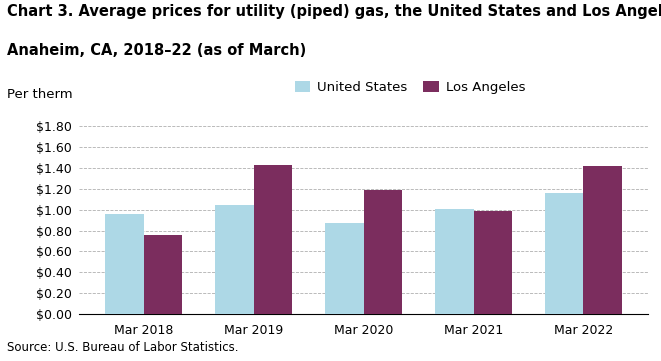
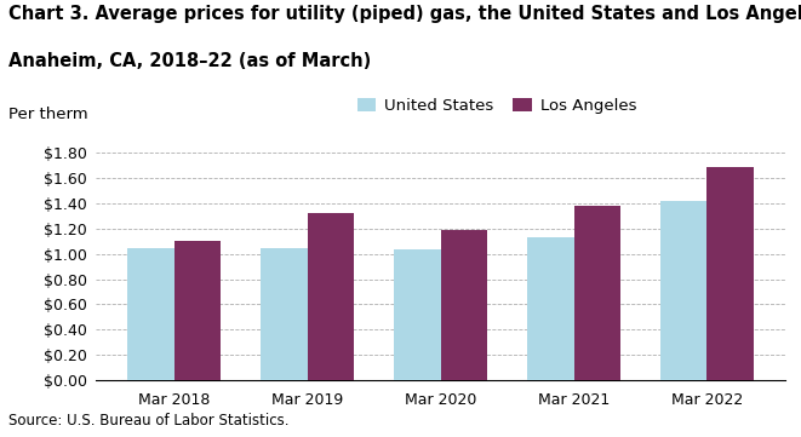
United States/Mar 2018: $0.96 -> $1.05
Los Angeles/Mar 2018: $0.76 -> $1.10
Los Angeles/Mar 2019: $1.43 -> $1.32
United States/Mar 2020: $0.87 -> $1.04
United States/Mar 2021: $1.01 -> $1.13
Los Angeles/Mar 2021: $0.99 -> $1.38
United States/Mar 2022: $1.16 -> $1.42
Los Angeles/Mar 2022: $1.42 -> $1.69
